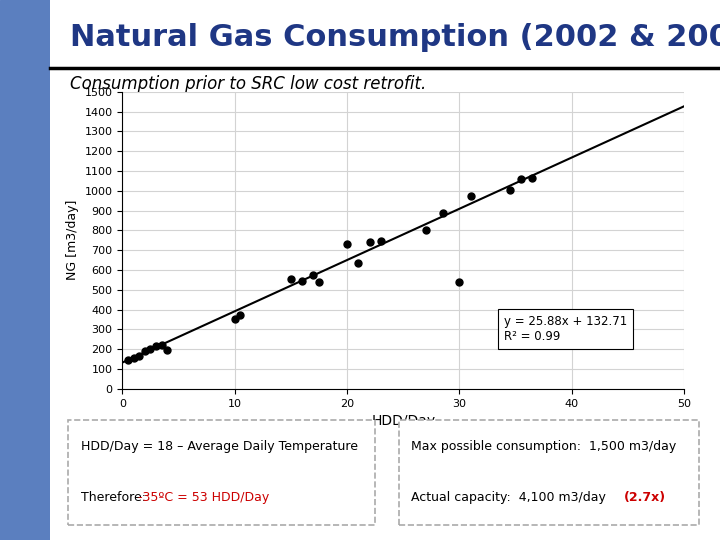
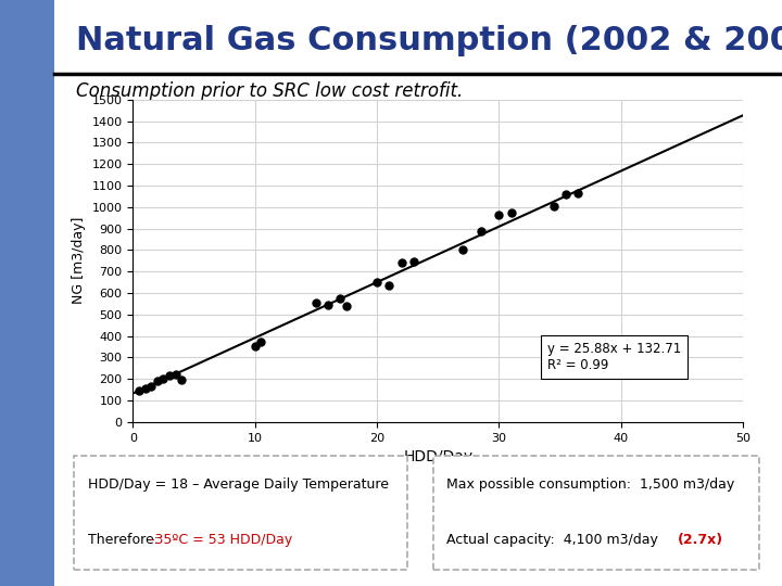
20: 730 -> 650
30: 540 -> 960
